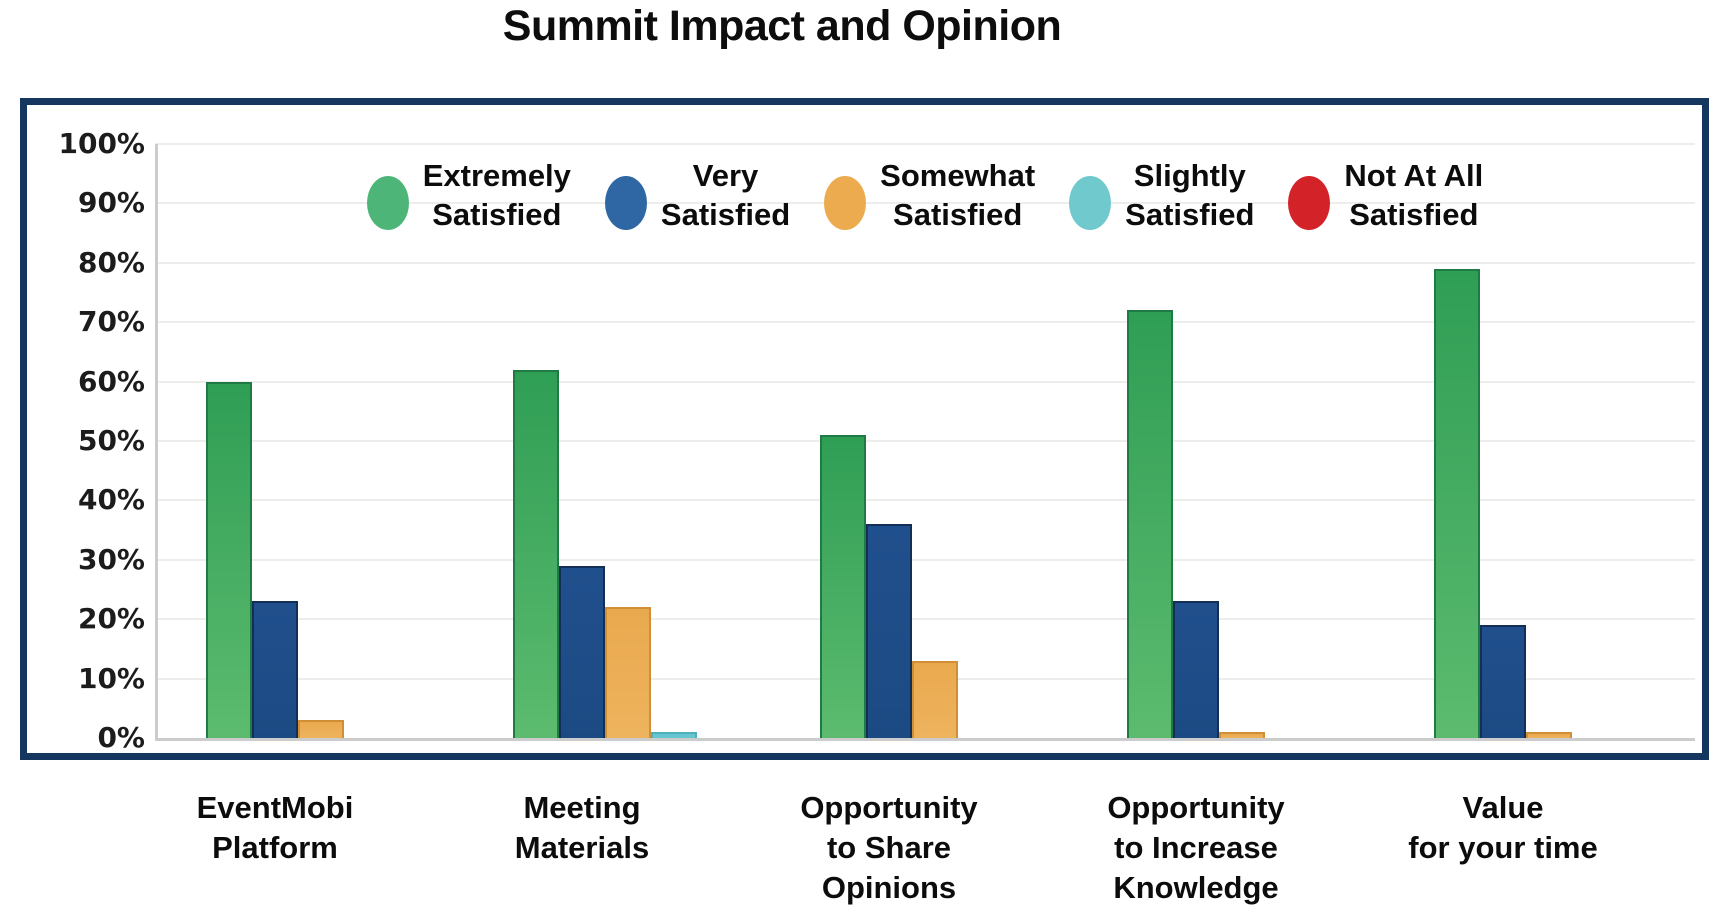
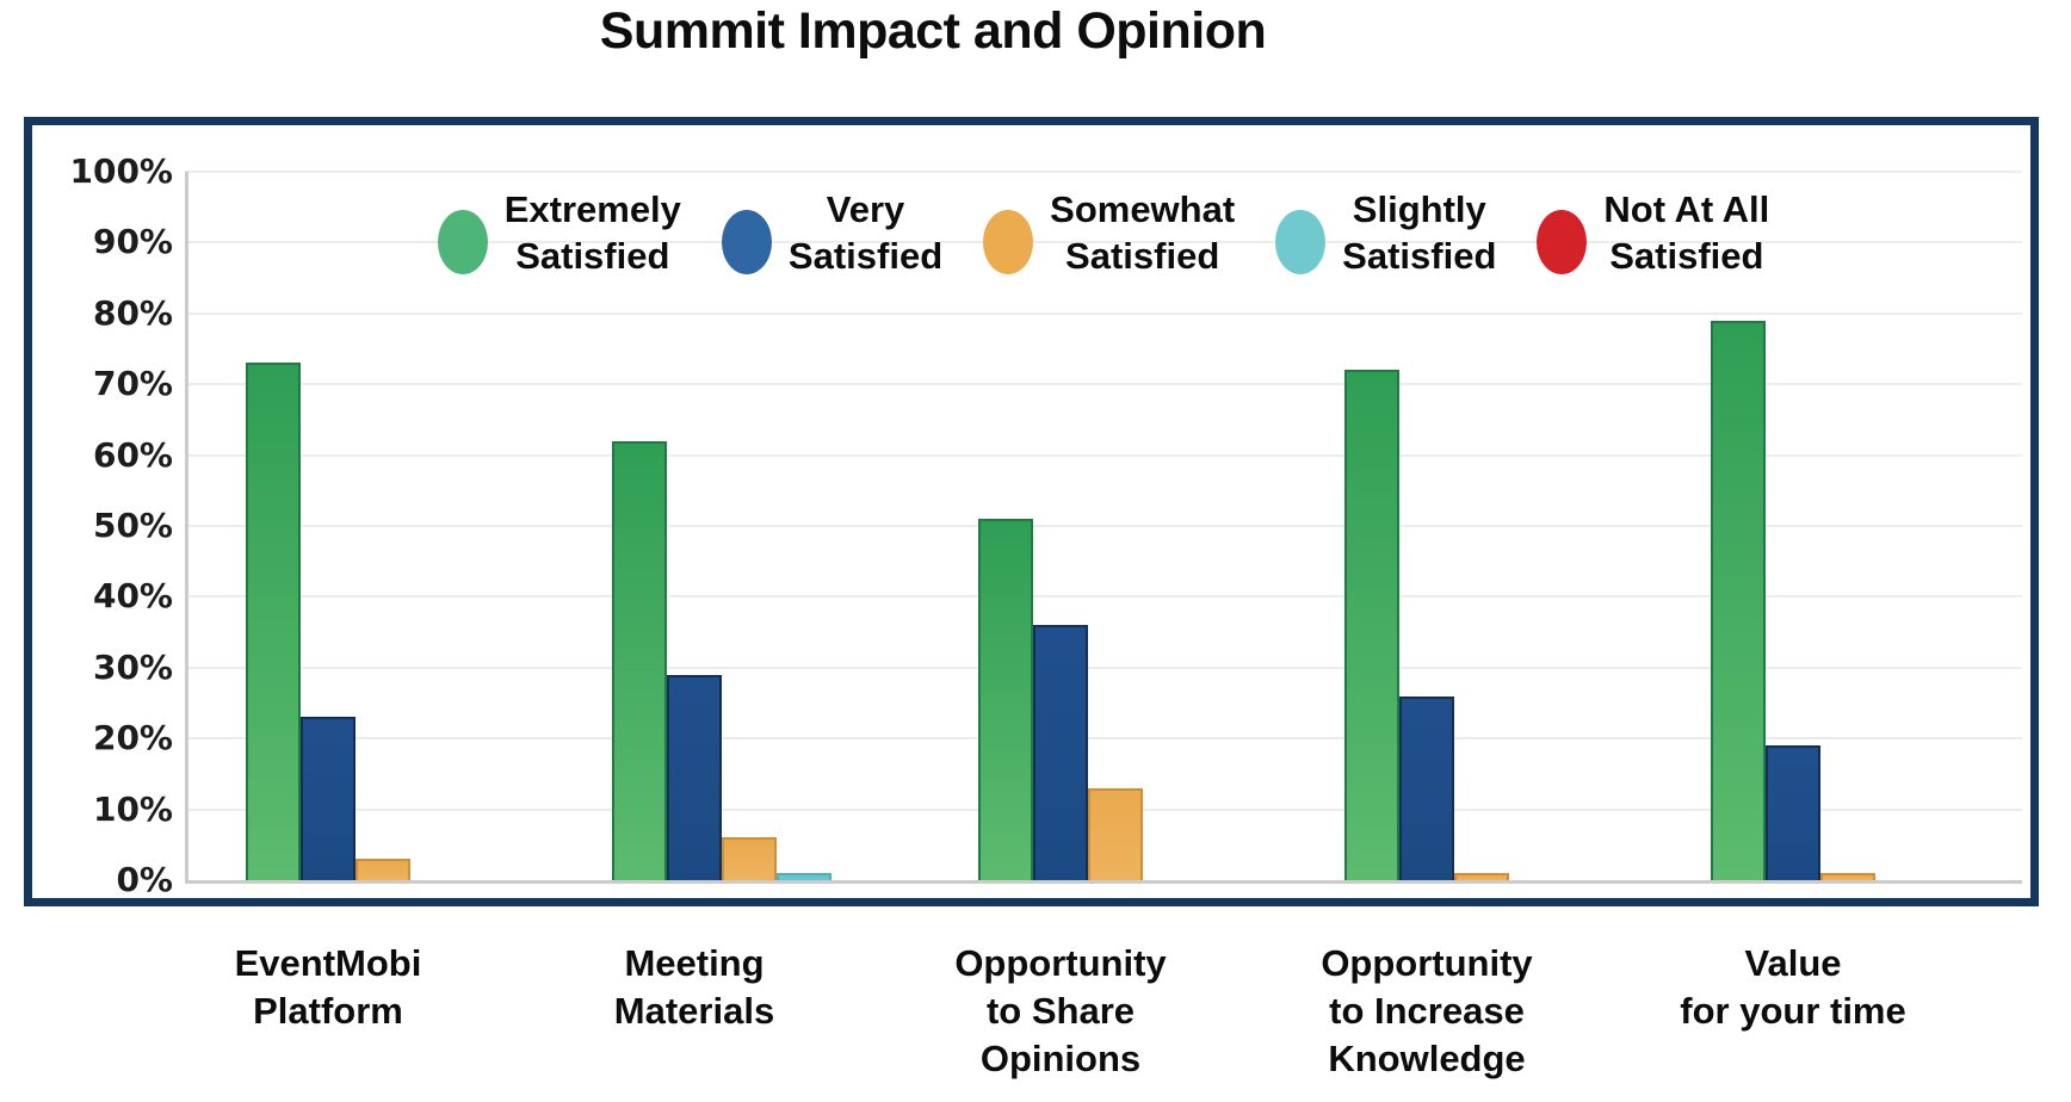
Extremely Satisfied/EventMobi Platform: 60% -> 73%
Somewhat Satisfied/Meeting Materials: 22% -> 6%
Very Satisfied/Opportunity to Increase Knowledge: 23% -> 26%
